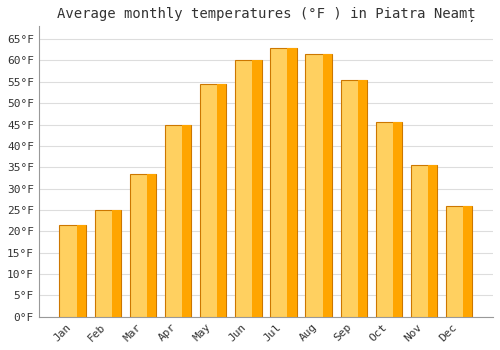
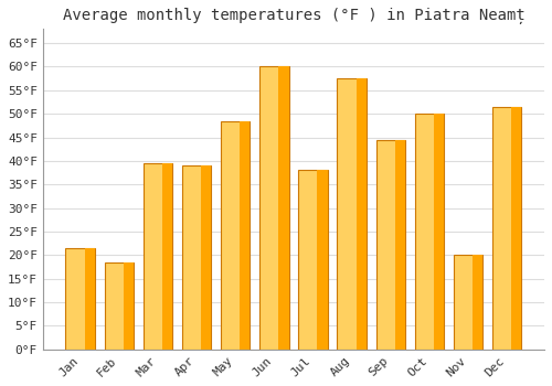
Feb: 25.0°F -> 18.5°F
Mar: 33.5°F -> 39.5°F
Apr: 45.0°F -> 39.0°F
May: 54.5°F -> 48.5°F
Jul: 63.0°F -> 38.0°F
Aug: 61.5°F -> 57.5°F
Sep: 55.5°F -> 44.5°F
Oct: 45.5°F -> 50.0°F
Nov: 35.5°F -> 20.0°F
Dec: 26.0°F -> 51.5°F
